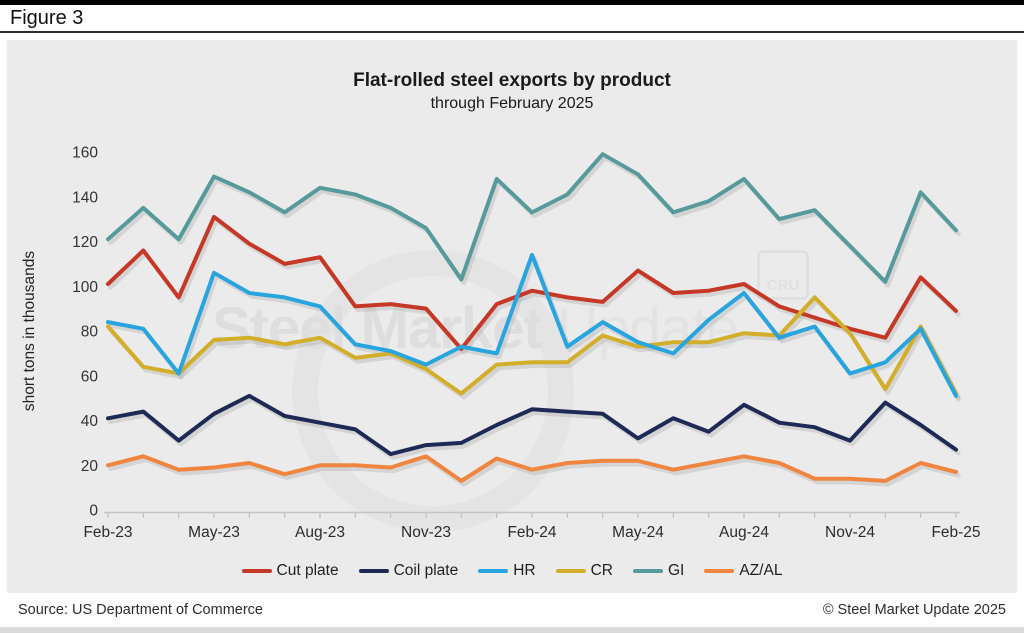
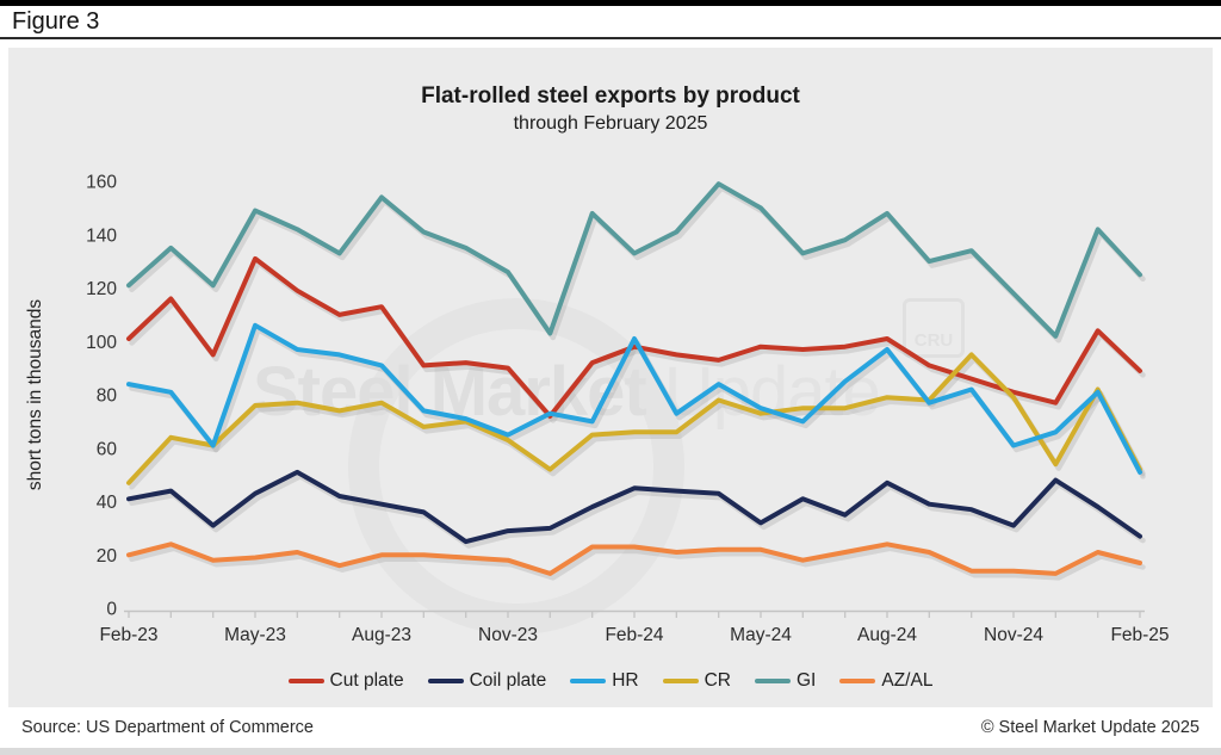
CR/Feb-23: 82 -> 47
GI/Aug-23: 144 -> 154
AZ/AL/Nov-23: 24 -> 18
HR/Feb-24: 114 -> 101
AZ/AL/Feb-24: 18 -> 23
Cut plate/May-24: 107 -> 98
